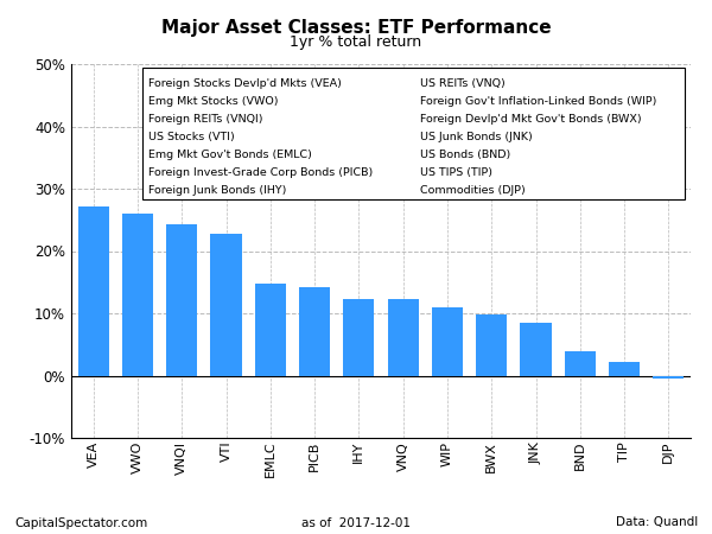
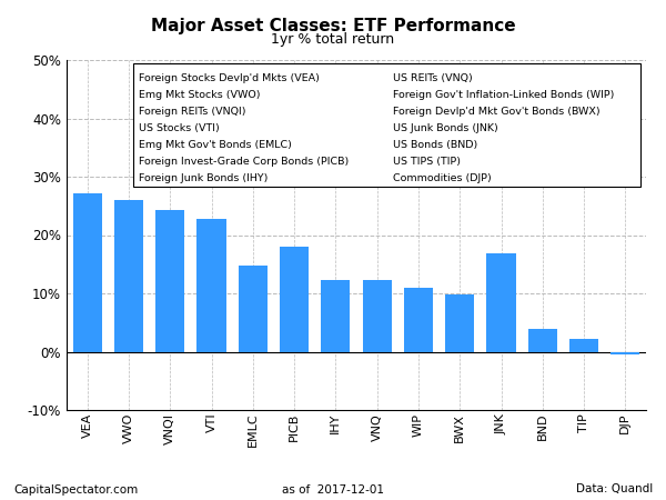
PICB: 14.2% -> 18.0%
JNK: 8.5% -> 16.8%
